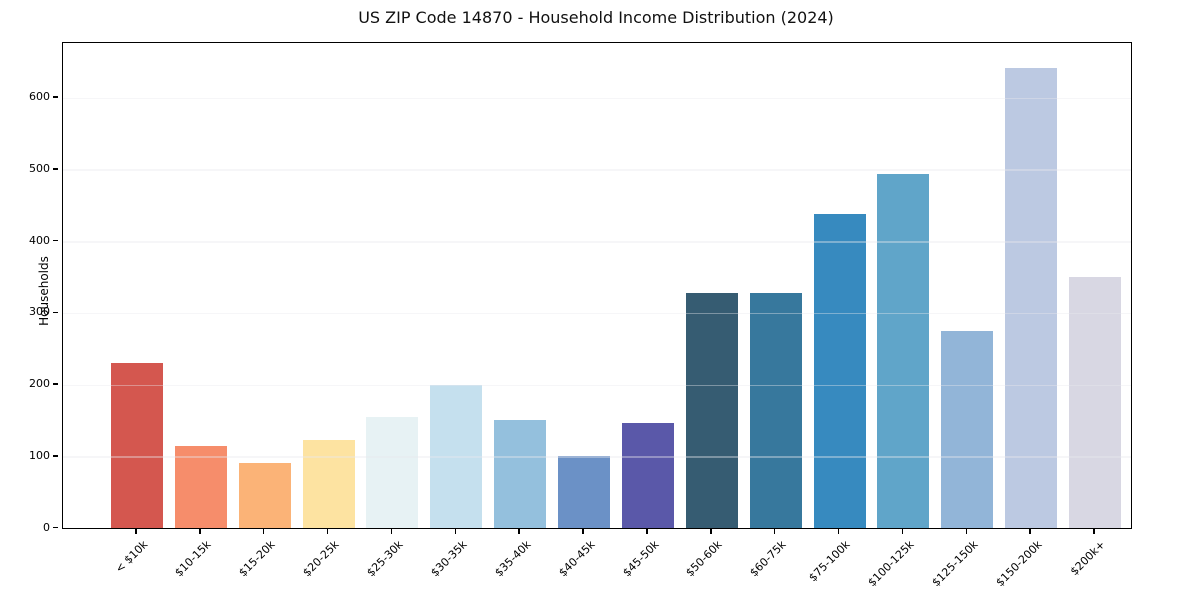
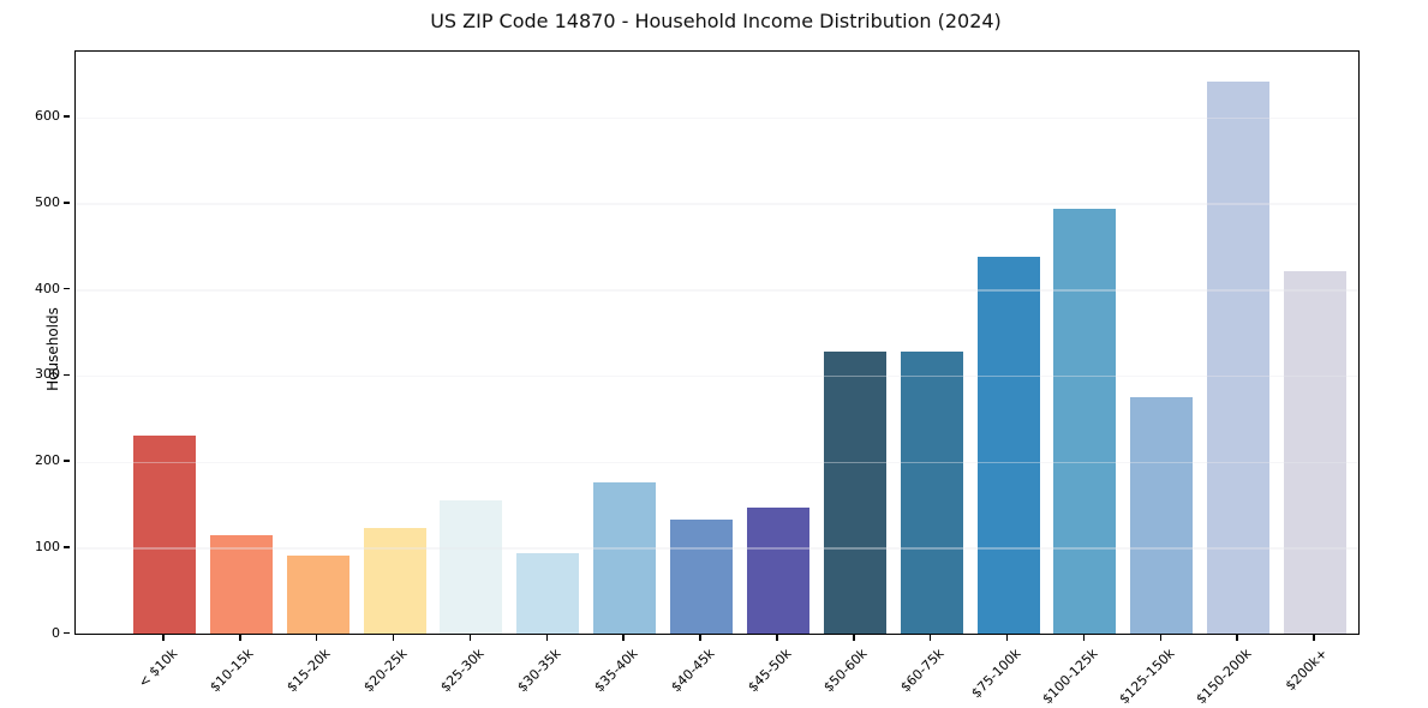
$30-35k: 200 -> 90
$35-40k: 150 -> 180
$40-45k: 100 -> 130
$200k+: 350 -> 420
